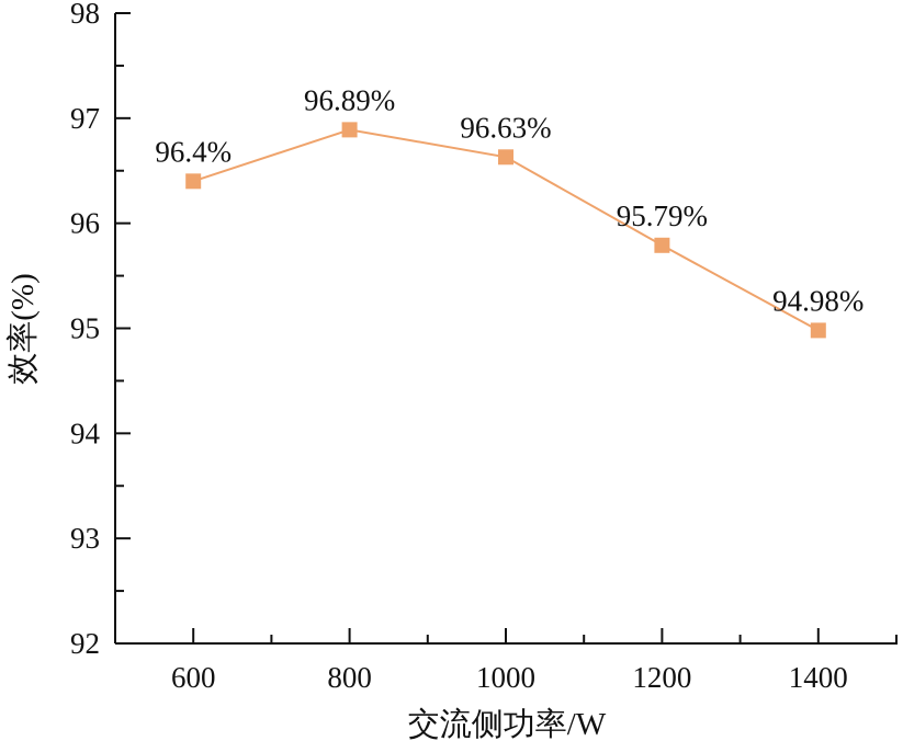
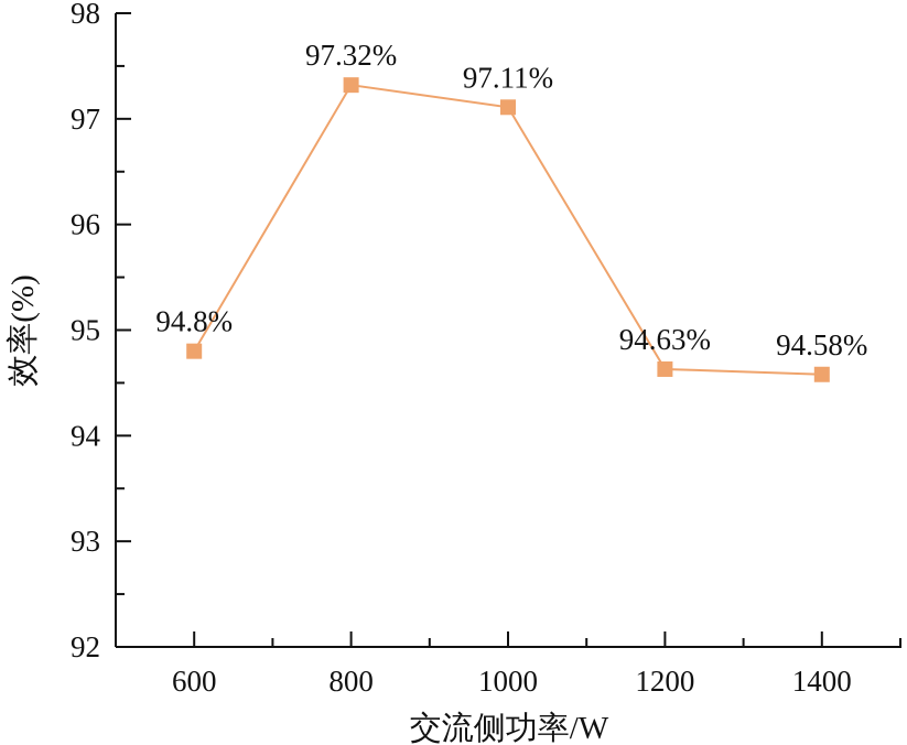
600: 96.4% -> 94.8%
800: 96.89% -> 97.32%
1000: 96.63% -> 97.11%
1200: 95.79% -> 94.63%
1400: 94.98% -> 94.58%
